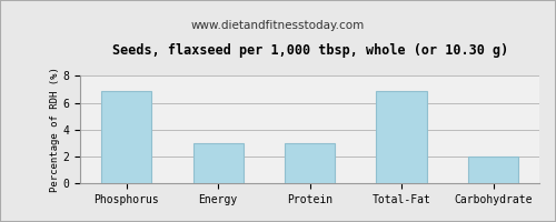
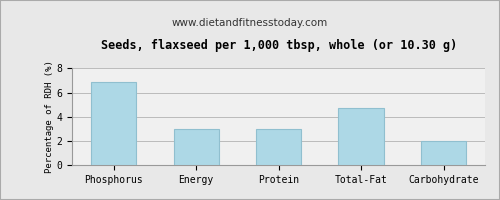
Total-Fat: 6.9 -> 4.7
